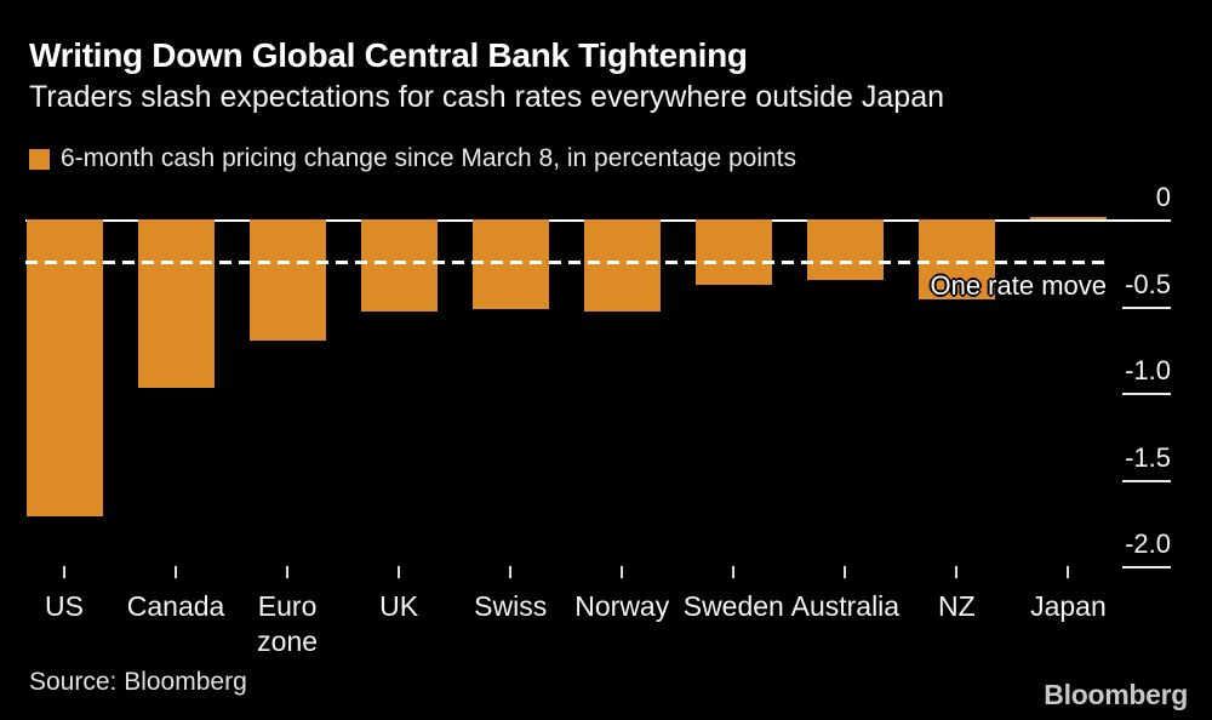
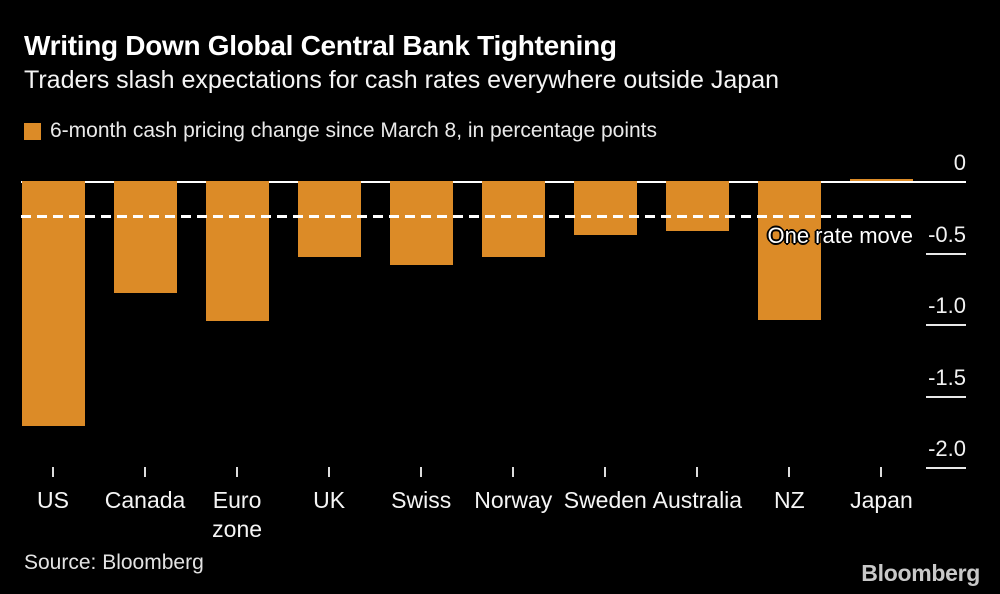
Canada: -0.97 -> -0.78
Euro zone: -0.70 -> -0.98
Swiss: -0.52 -> -0.59
NZ: -0.46 -> -0.97
